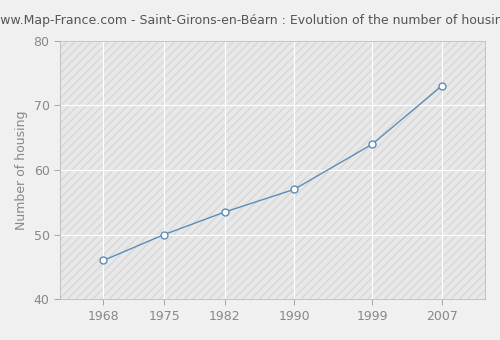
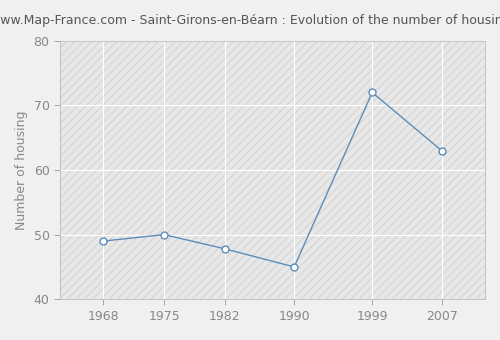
1968: 46.0 -> 49.0
1982: 53.5 -> 47.8
1990: 57.0 -> 45.0
1999: 64.0 -> 72.0
2007: 73.0 -> 63.0
